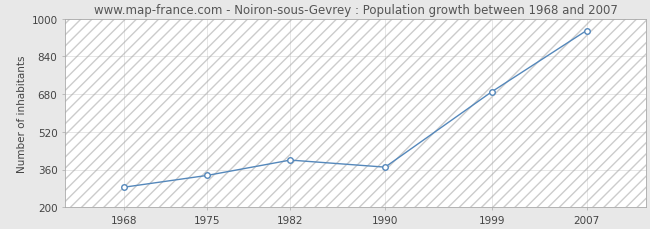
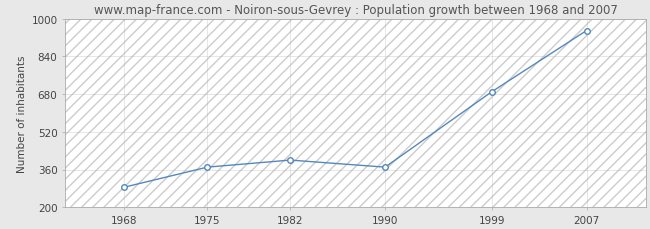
1975: 335 -> 370
